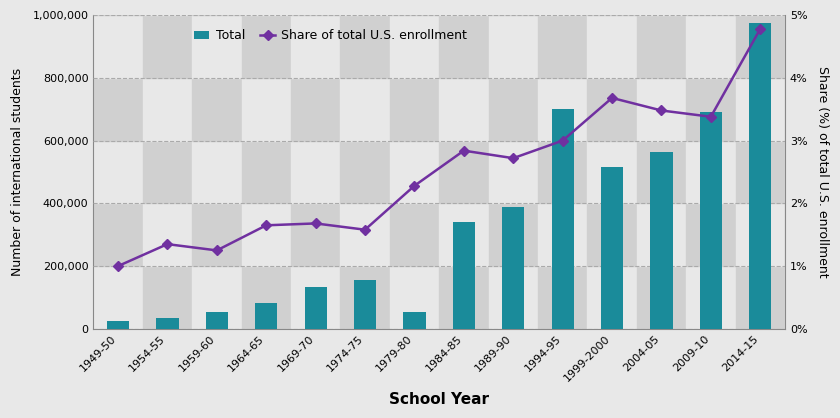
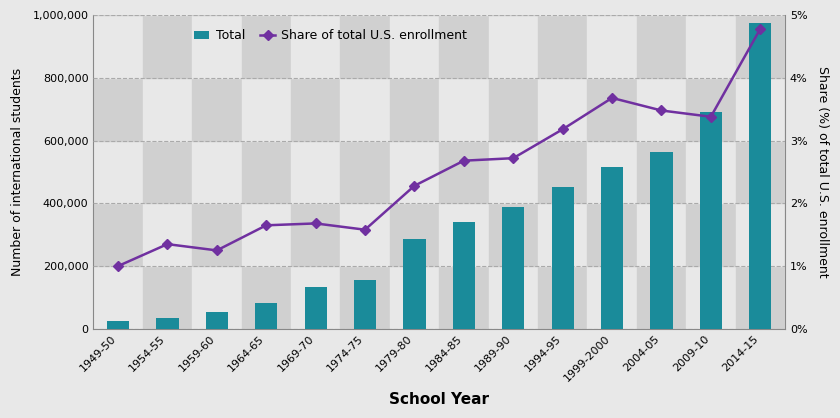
Total/1979-80: 55,000 -> 286,000
Share of total U.S. enrollment/1984-85: 2.84% -> 2.68%
Total/1994-95: 700,000 -> 453,000
Share of total U.S. enrollment/1994-95: 3.00% -> 3.18%
